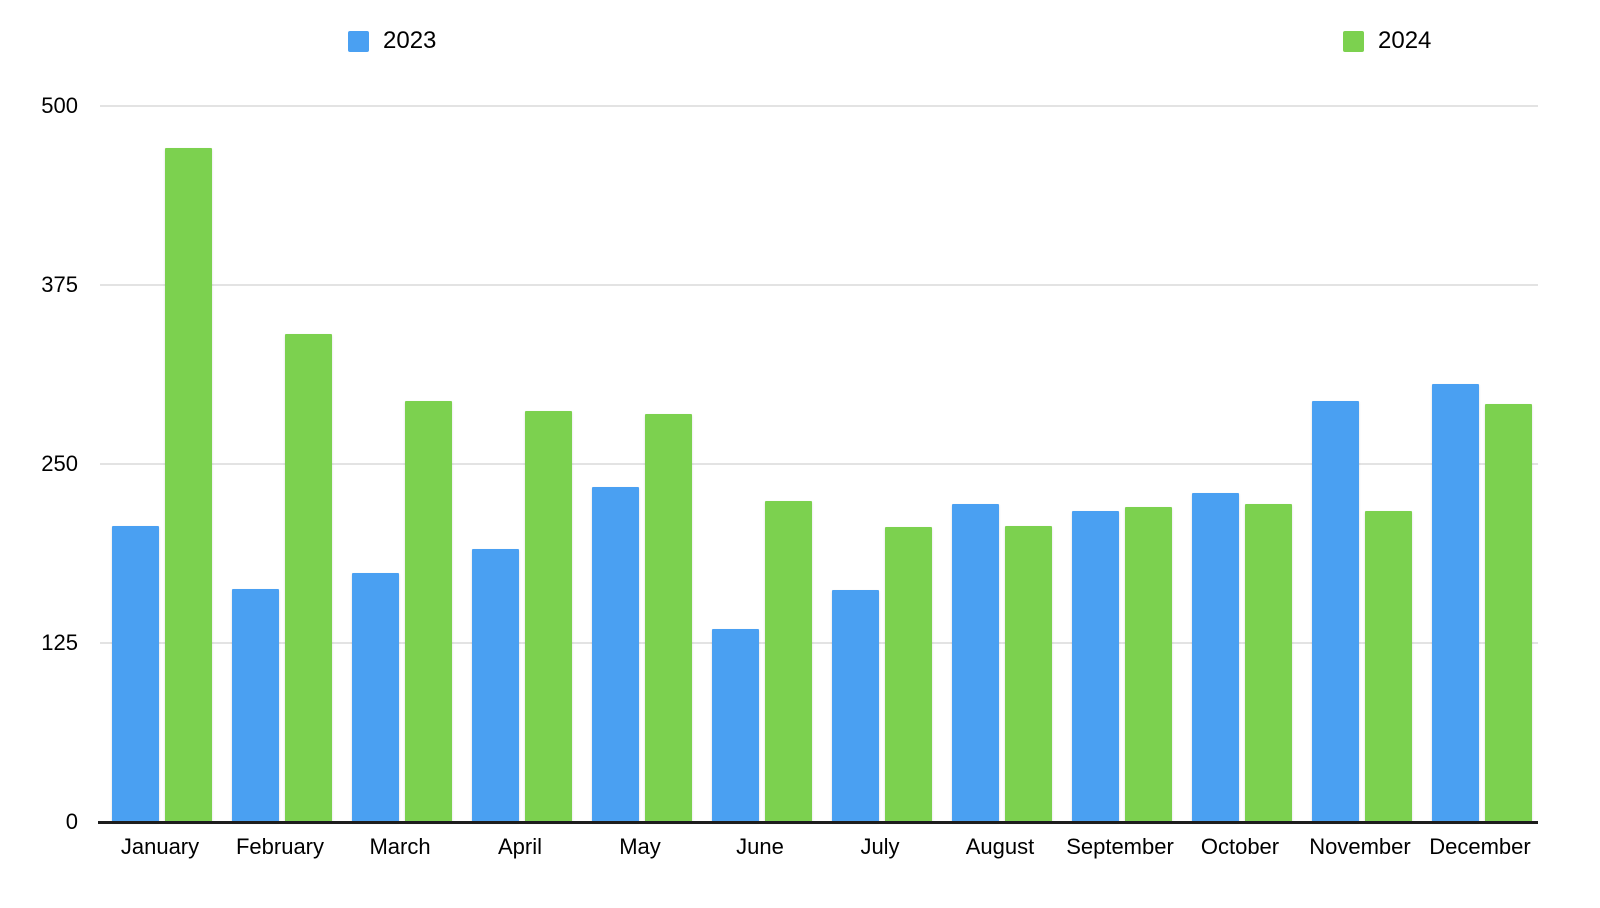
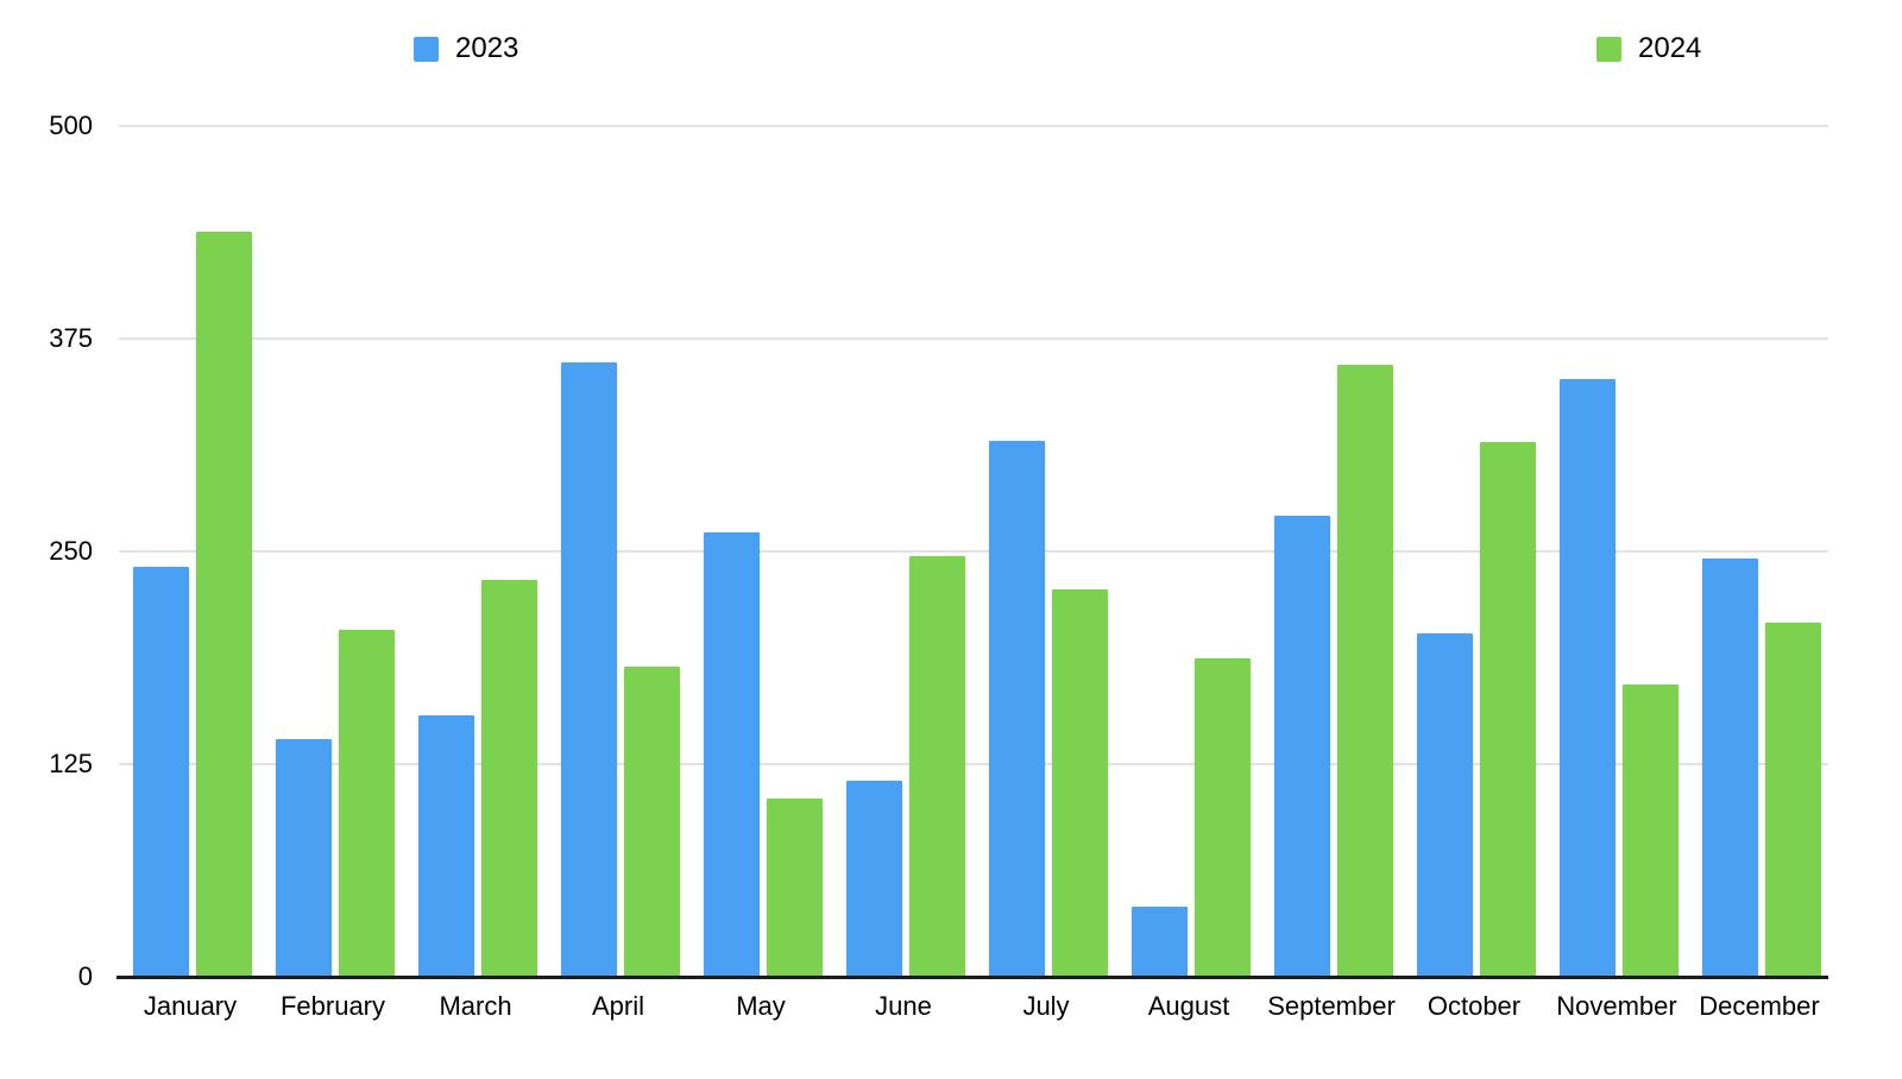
2023/January: 207 -> 241
2024/January: 471 -> 438
2023/February: 163 -> 140
2024/February: 341 -> 204
2023/March: 174 -> 154
2024/March: 294 -> 233
2023/April: 191 -> 361
2024/April: 287 -> 182
2023/May: 234 -> 261
2024/May: 285 -> 105
2023/June: 135 -> 115
2024/June: 224 -> 247
2023/July: 162 -> 315
2024/July: 206 -> 228
2023/August: 222 -> 41
2024/August: 207 -> 187
2023/September: 217 -> 271
2024/September: 220 -> 360
2023/October: 230 -> 202
2024/October: 222 -> 314
2023/November: 294 -> 351
2024/November: 217 -> 172
2023/December: 306 -> 246
2024/December: 292 -> 208
